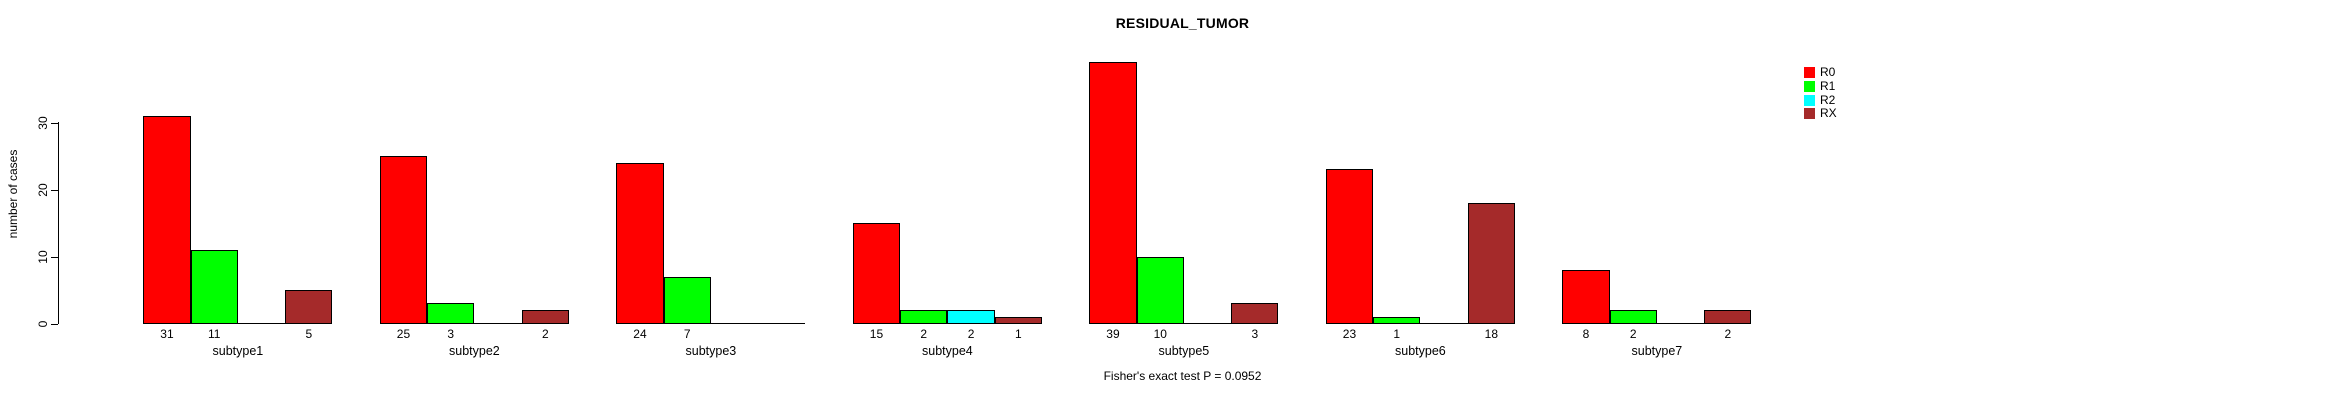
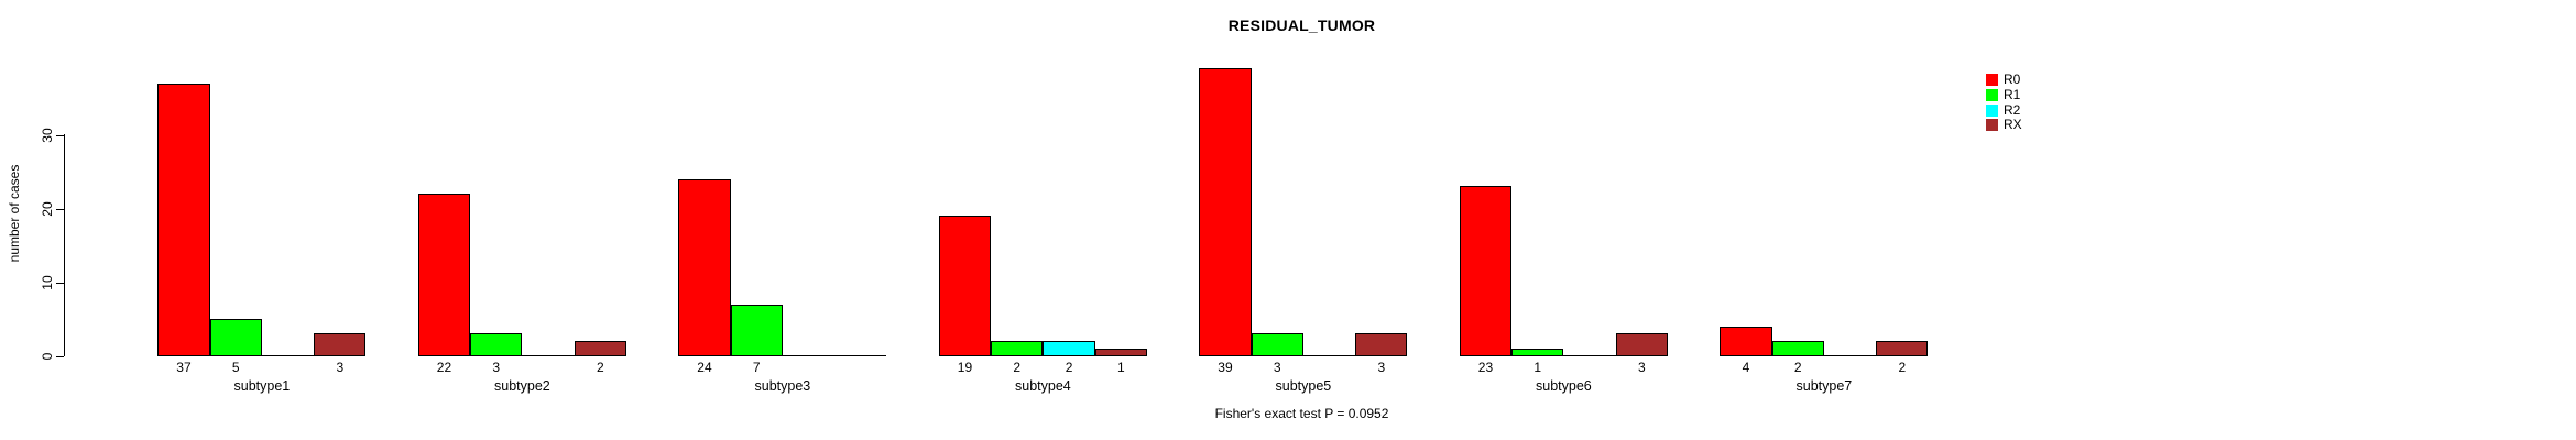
R0/subtype1: 31 -> 37
R1/subtype1: 11 -> 5
RX/subtype1: 5 -> 3
R0/subtype2: 25 -> 22
R0/subtype4: 15 -> 19
R1/subtype5: 10 -> 3
RX/subtype6: 18 -> 3
R0/subtype7: 8 -> 4
